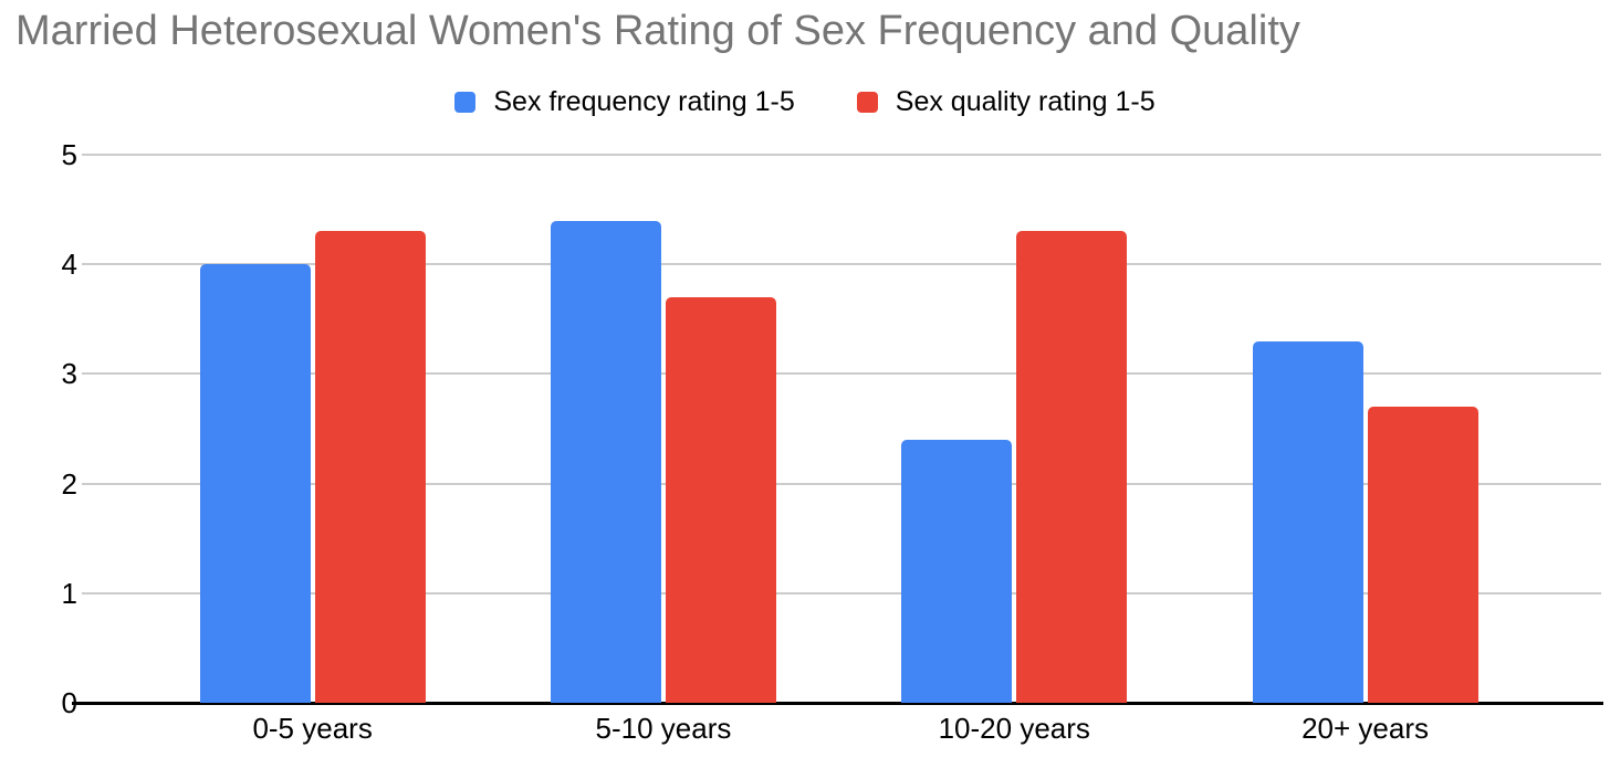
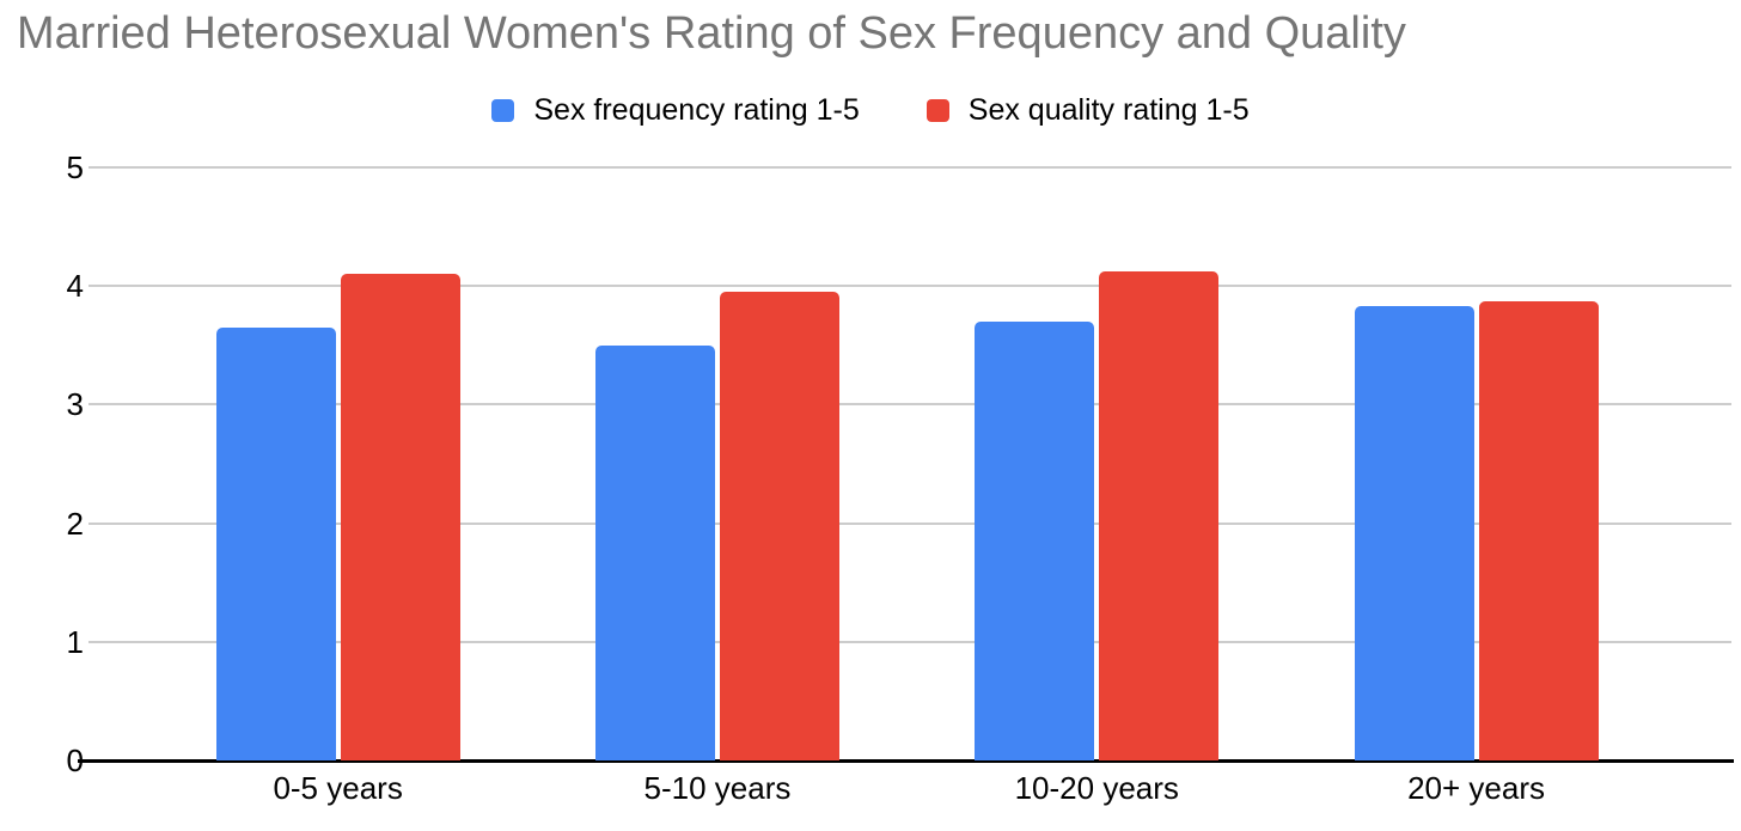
Sex frequency rating 1-5/0-5 years: 4.0 -> 3.6
Sex quality rating 1-5/0-5 years: 4.3 -> 4.1
Sex frequency rating 1-5/5-10 years: 4.4 -> 3.5
Sex quality rating 1-5/5-10 years: 3.7 -> 4.0
Sex frequency rating 1-5/10-20 years: 2.4 -> 3.7
Sex quality rating 1-5/10-20 years: 4.3 -> 4.1
Sex frequency rating 1-5/20+ years: 3.3 -> 3.8
Sex quality rating 1-5/20+ years: 2.7 -> 3.9
